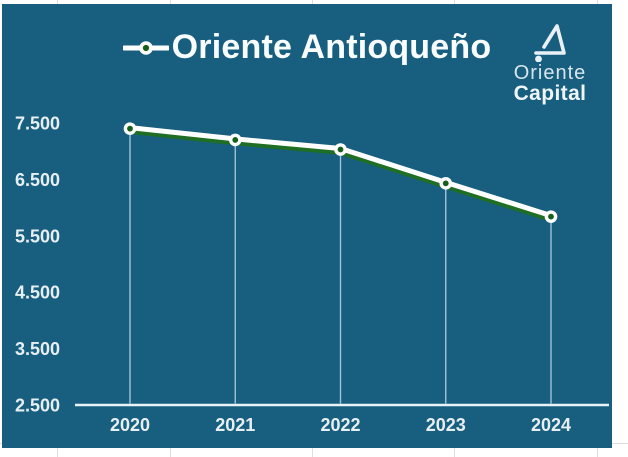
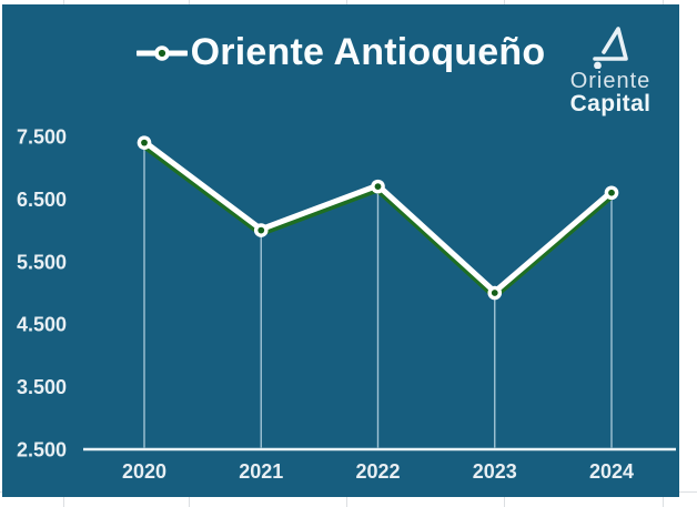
2021: 7200 -> 6000
2022: 7000 -> 6700
2023: 6400 -> 5000
2024: 5800 -> 6600
